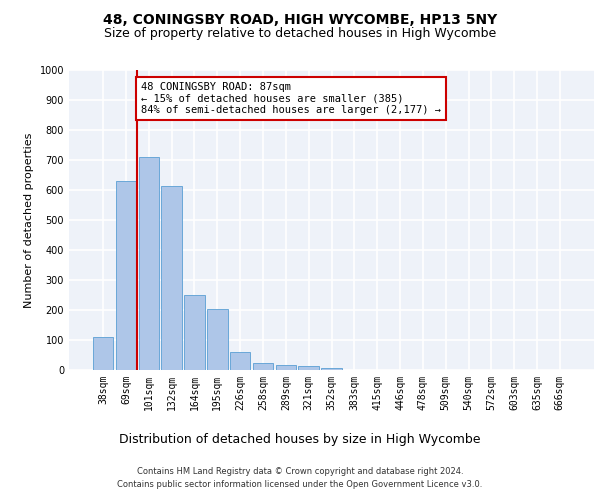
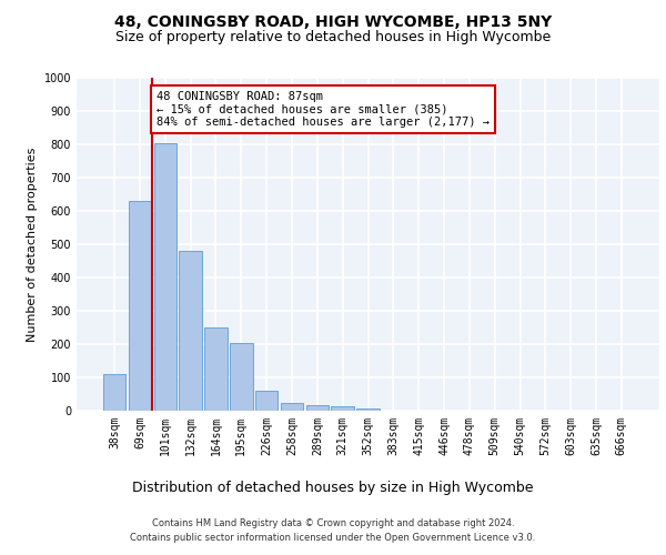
101sqm: 710 -> 805
132sqm: 615 -> 480
